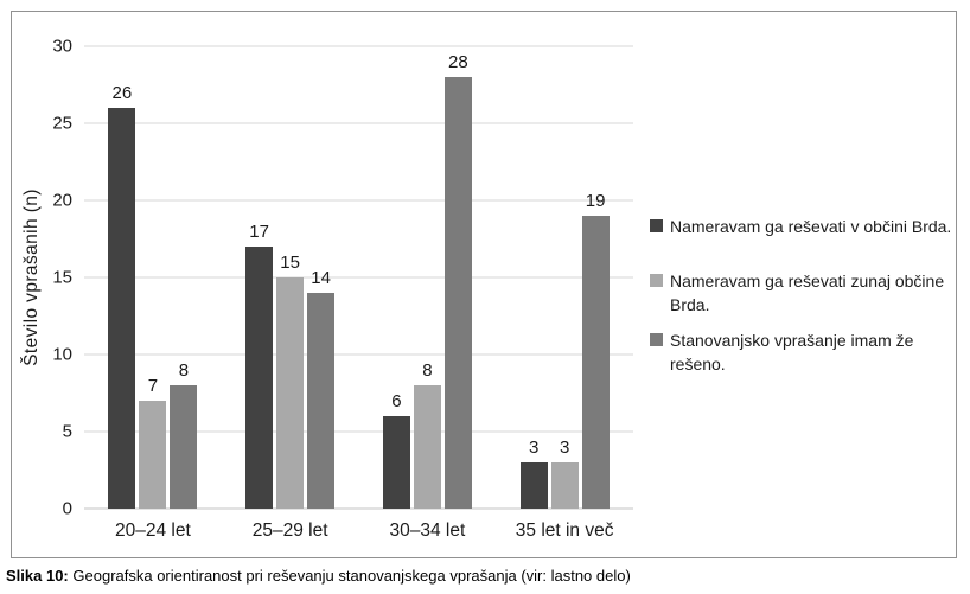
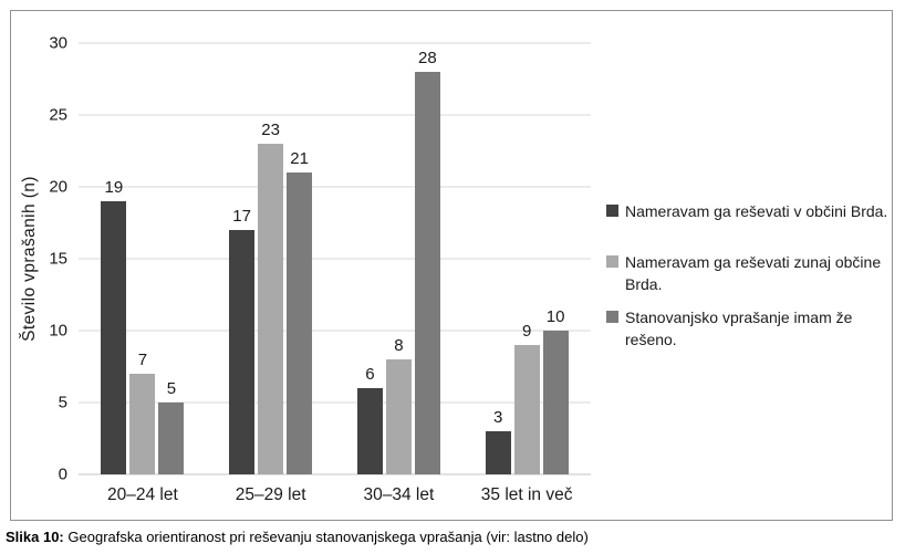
Nameravam ga reševati v občini Brda./20–24 let: 26 -> 19
Stanovanjsko vprašanje imam že rešeno./20–24 let: 8 -> 5
Nameravam ga reševati zunaj občine Brda./25–29 let: 15 -> 23
Stanovanjsko vprašanje imam že rešeno./25–29 let: 14 -> 21
Nameravam ga reševati zunaj občine Brda./35 let in več: 3 -> 9
Stanovanjsko vprašanje imam že rešeno./35 let in več: 19 -> 10
